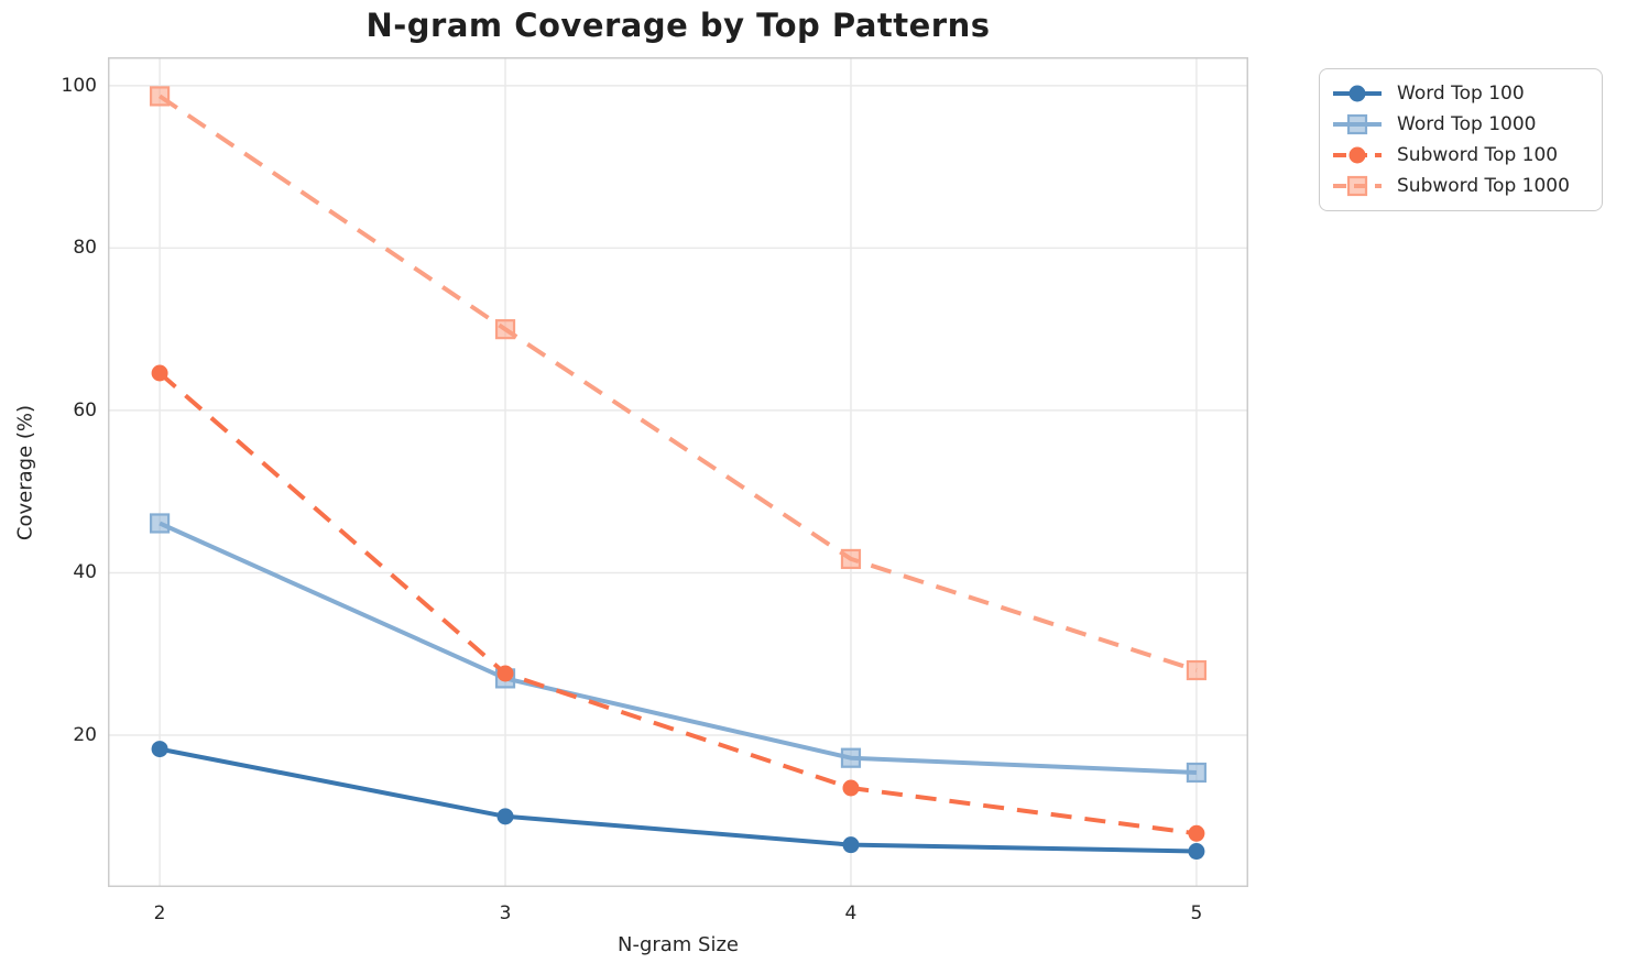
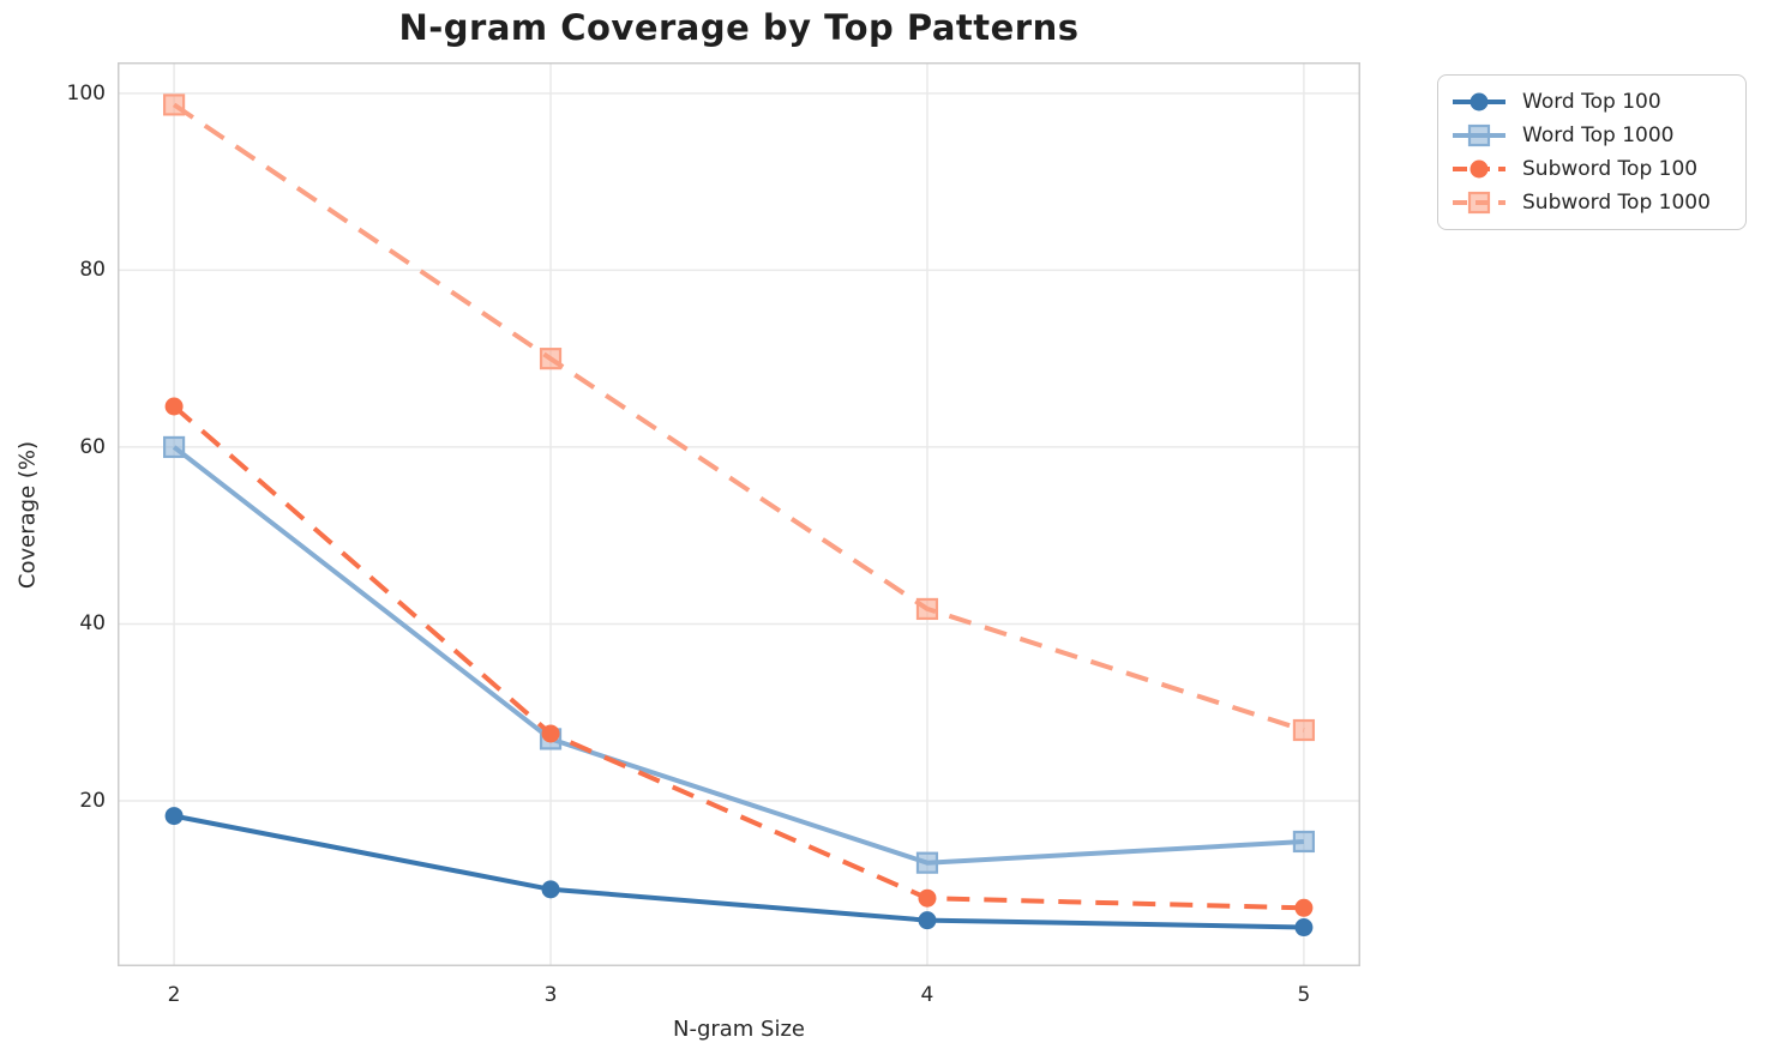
Word Top 1000/2: 46 -> 60
Word Top 1000/4: 17 -> 13
Subword Top 100/4: 14 -> 9
